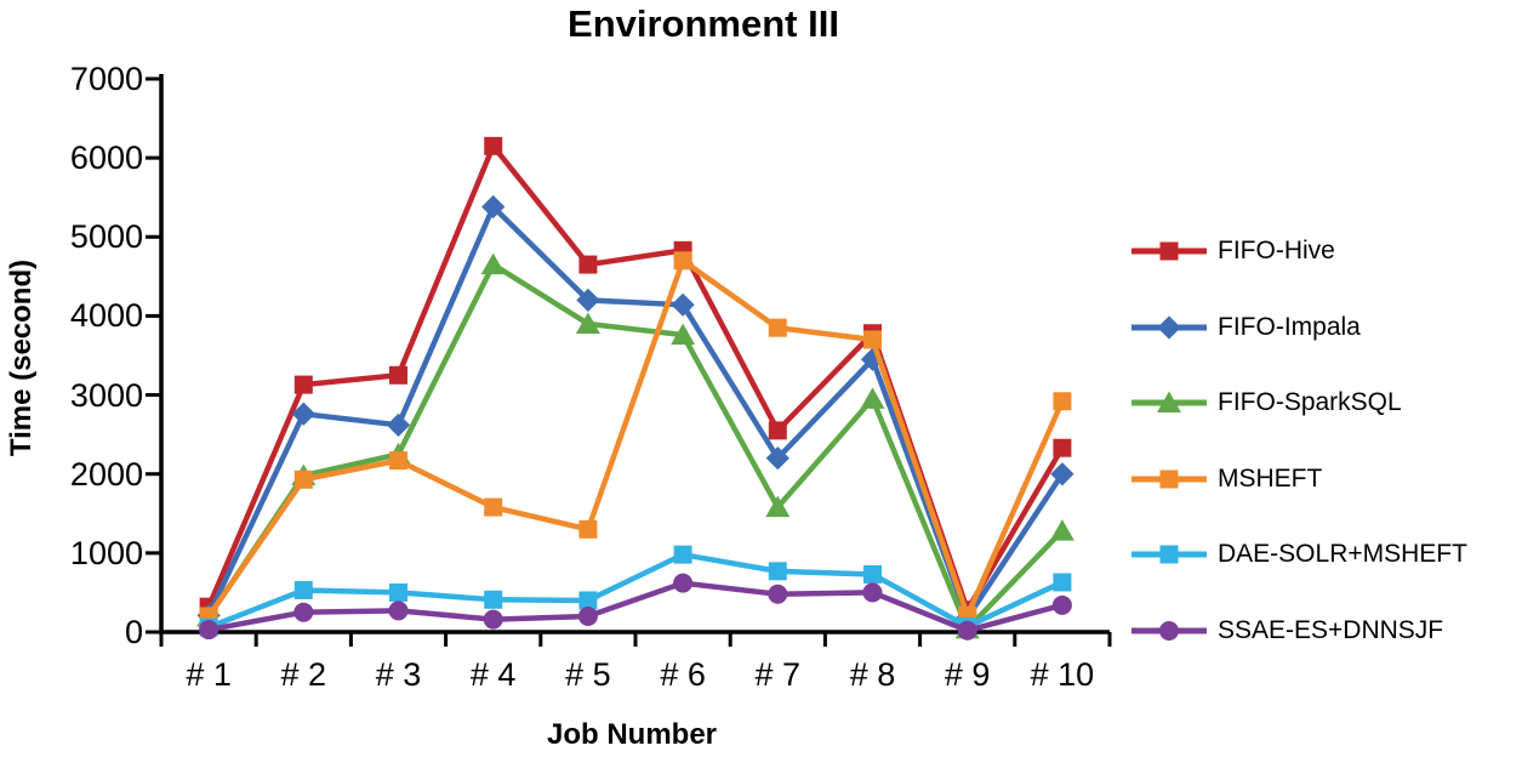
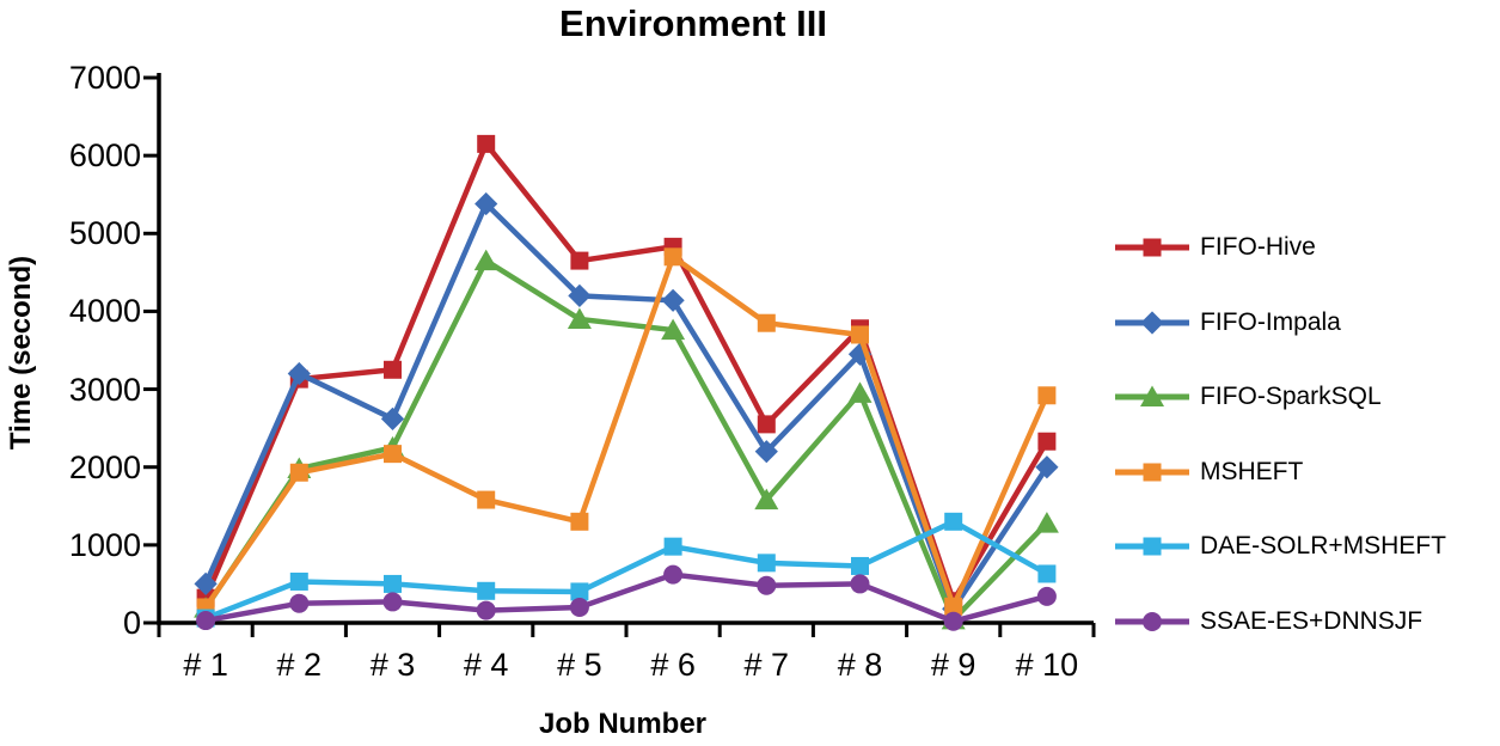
FIFO-Impala/# 1: 200 -> 500
FIFO-Impala/# 2: 2800 -> 3200
DAE-SOLR+MSHEFT/# 9: 100 -> 1300
